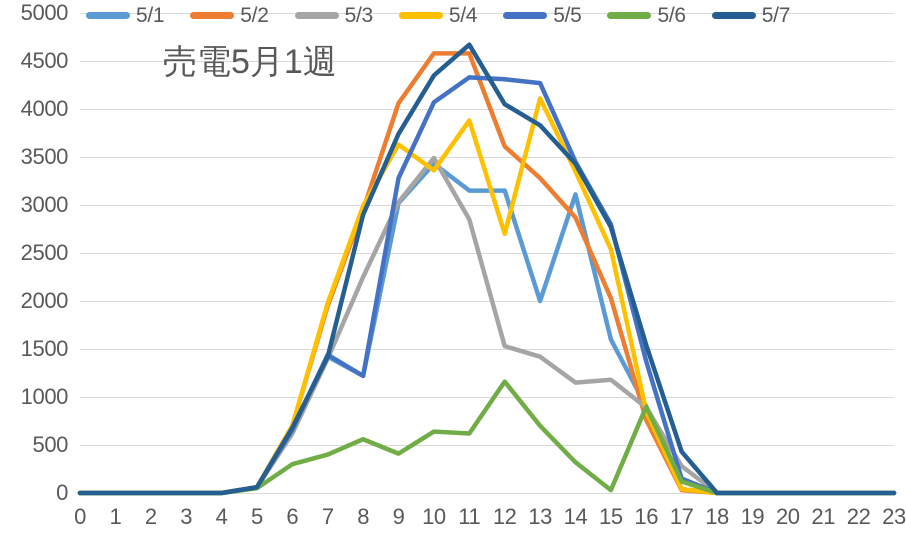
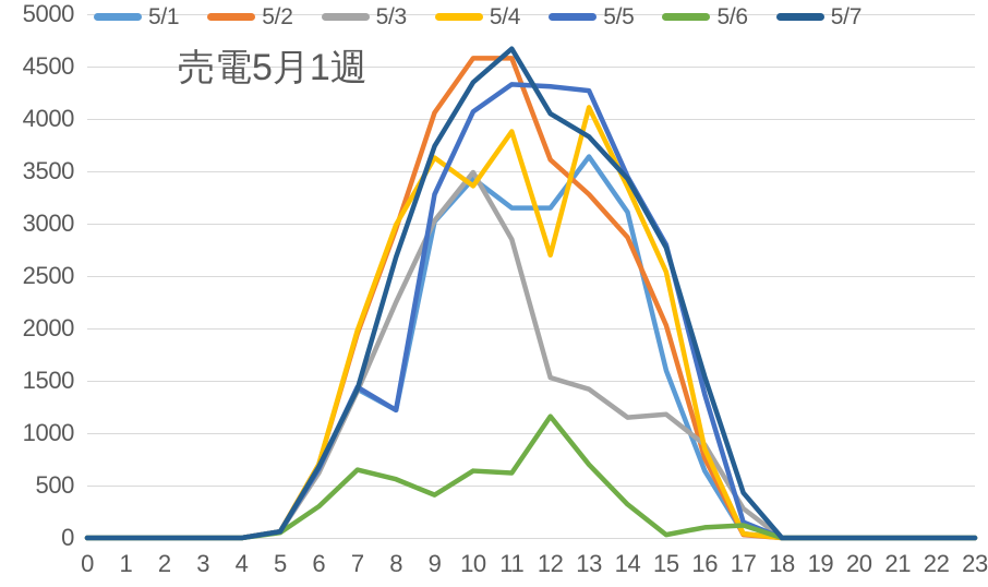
5/6/7: 400 -> 600
5/7/8: 2900 -> 2700
5/1/13: 2000 -> 3600
5/1/16: 900 -> 600
5/6/16: 900 -> 100
